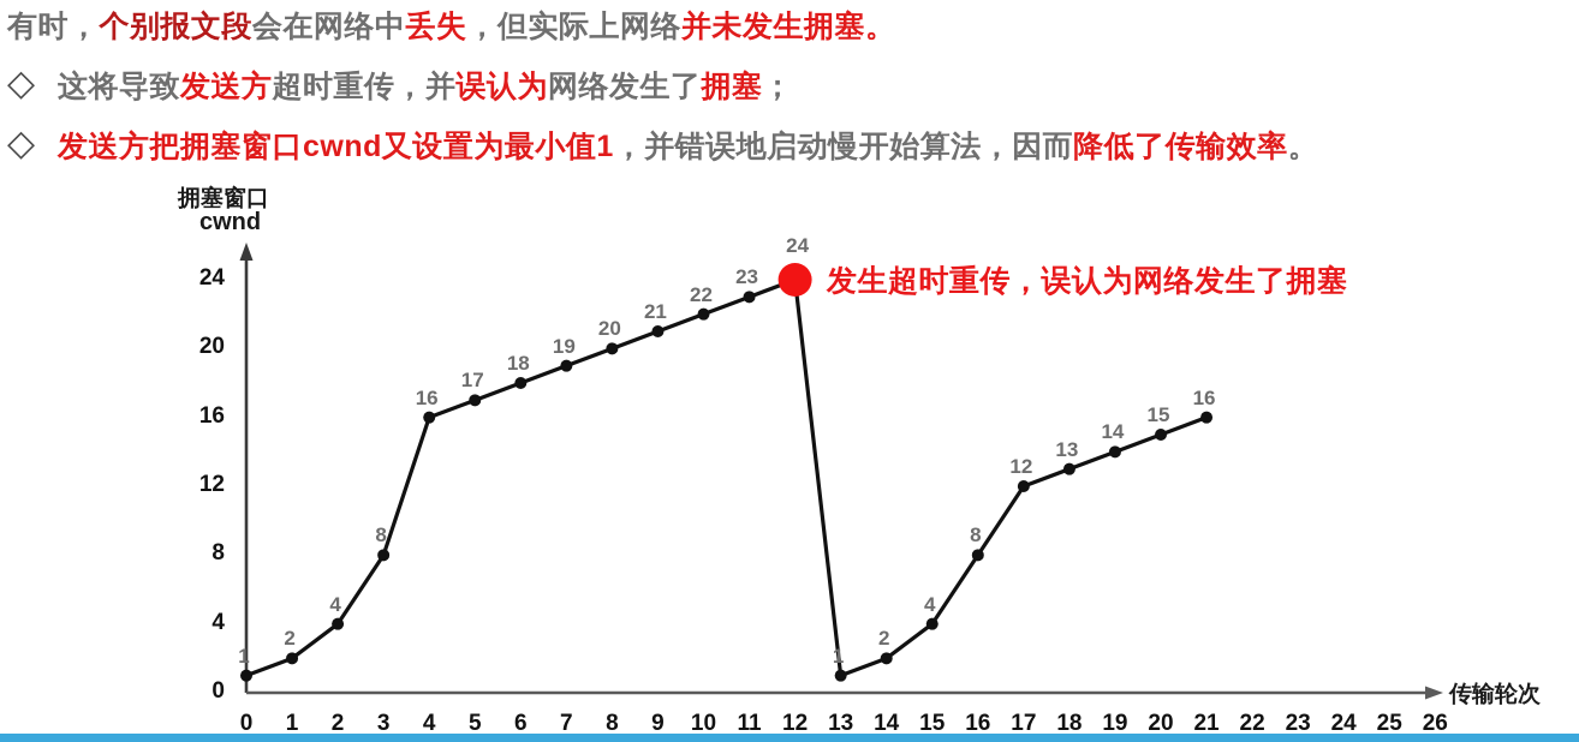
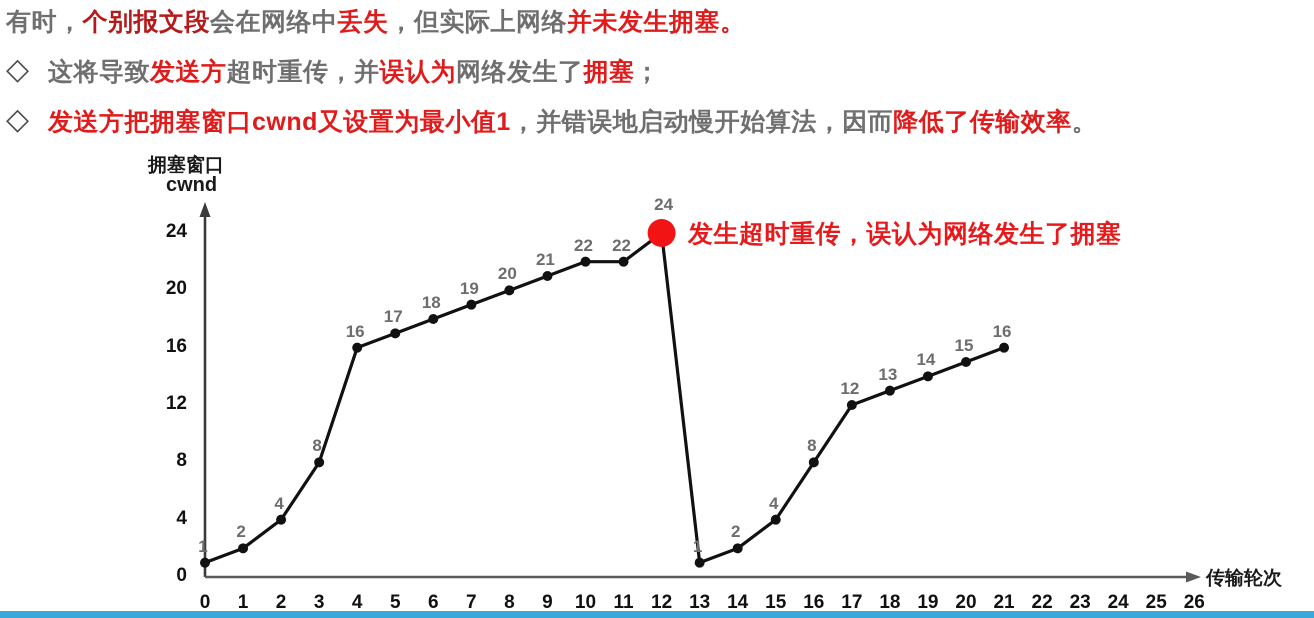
11: 23 -> 22
